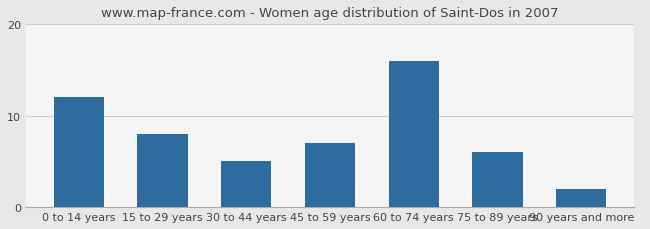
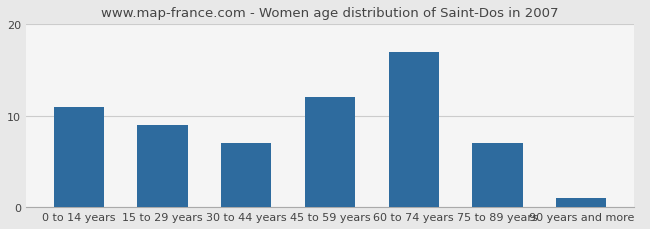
0 to 14 years: 12 -> 11
15 to 29 years: 8 -> 9
30 to 44 years: 5 -> 7
45 to 59 years: 7 -> 12
60 to 74 years: 16 -> 17
75 to 89 years: 6 -> 7
90 years and more: 2 -> 1
